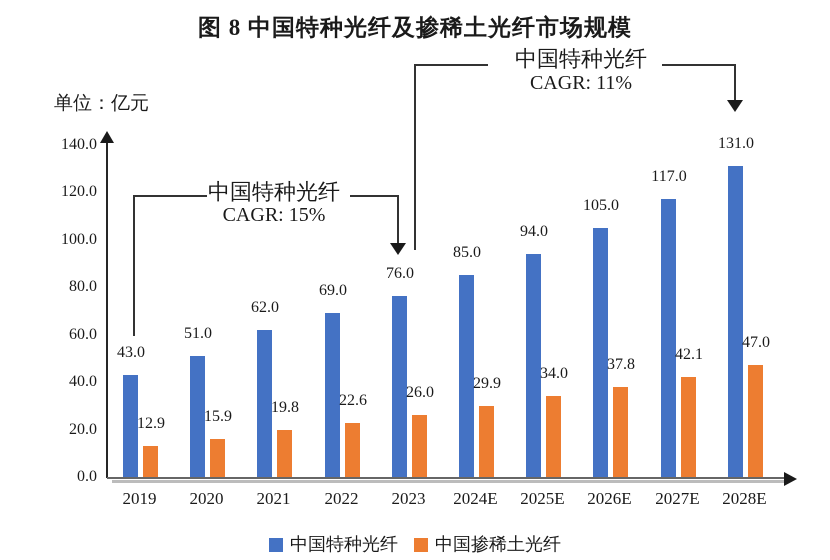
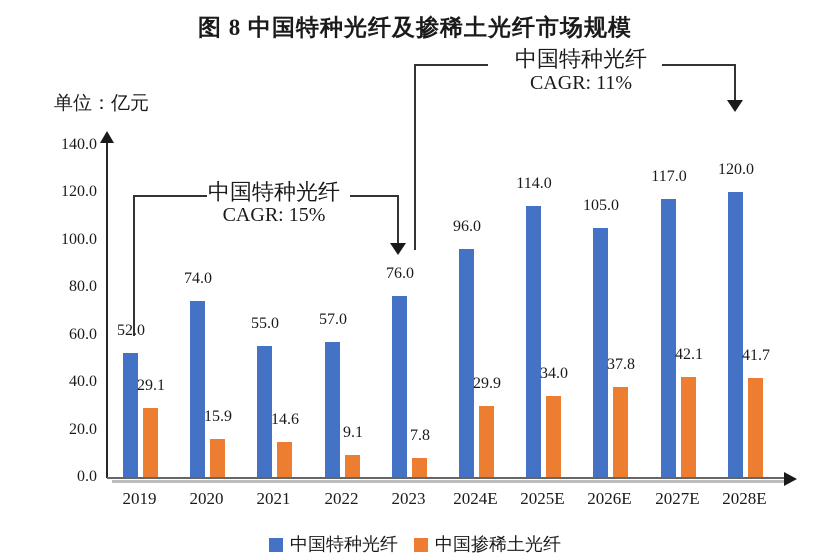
中国特种光纤/2019: 43.0 -> 52.0
中国掺稀土光纤/2019: 12.9 -> 29.1
中国特种光纤/2020: 51.0 -> 74.0
中国特种光纤/2021: 62.0 -> 55.0
中国掺稀土光纤/2021: 19.8 -> 14.6
中国特种光纤/2022: 69.0 -> 57.0
中国掺稀土光纤/2022: 22.6 -> 9.1
中国掺稀土光纤/2023: 26.0 -> 7.8
中国特种光纤/2024E: 85.0 -> 96.0
中国特种光纤/2025E: 94.0 -> 114.0
中国特种光纤/2028E: 131.0 -> 120.0
中国掺稀土光纤/2028E: 47.0 -> 41.7
